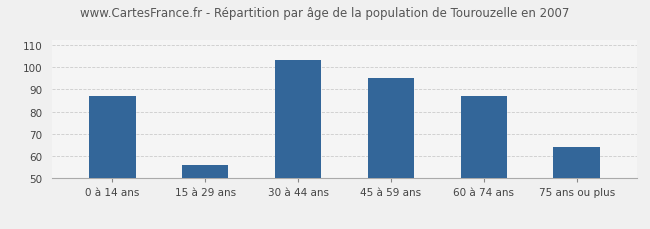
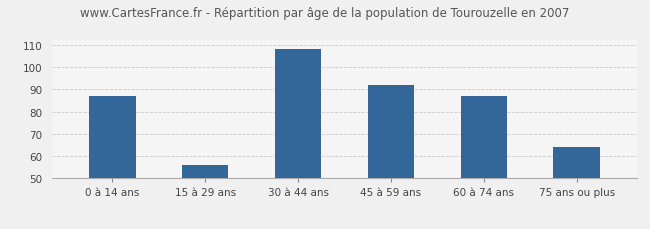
30 à 44 ans: 103 -> 108
45 à 59 ans: 95 -> 92
